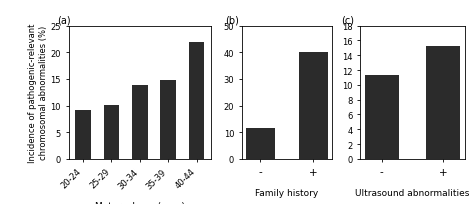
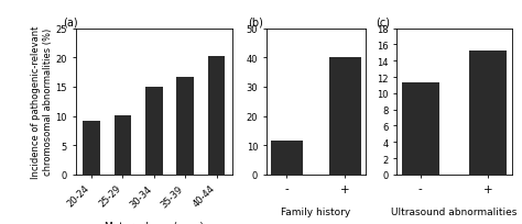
(a)/30-34: 13.8 -> 15.0
(a)/35-39: 14.8 -> 16.7
(a)/40-44: 22.0 -> 20.2
